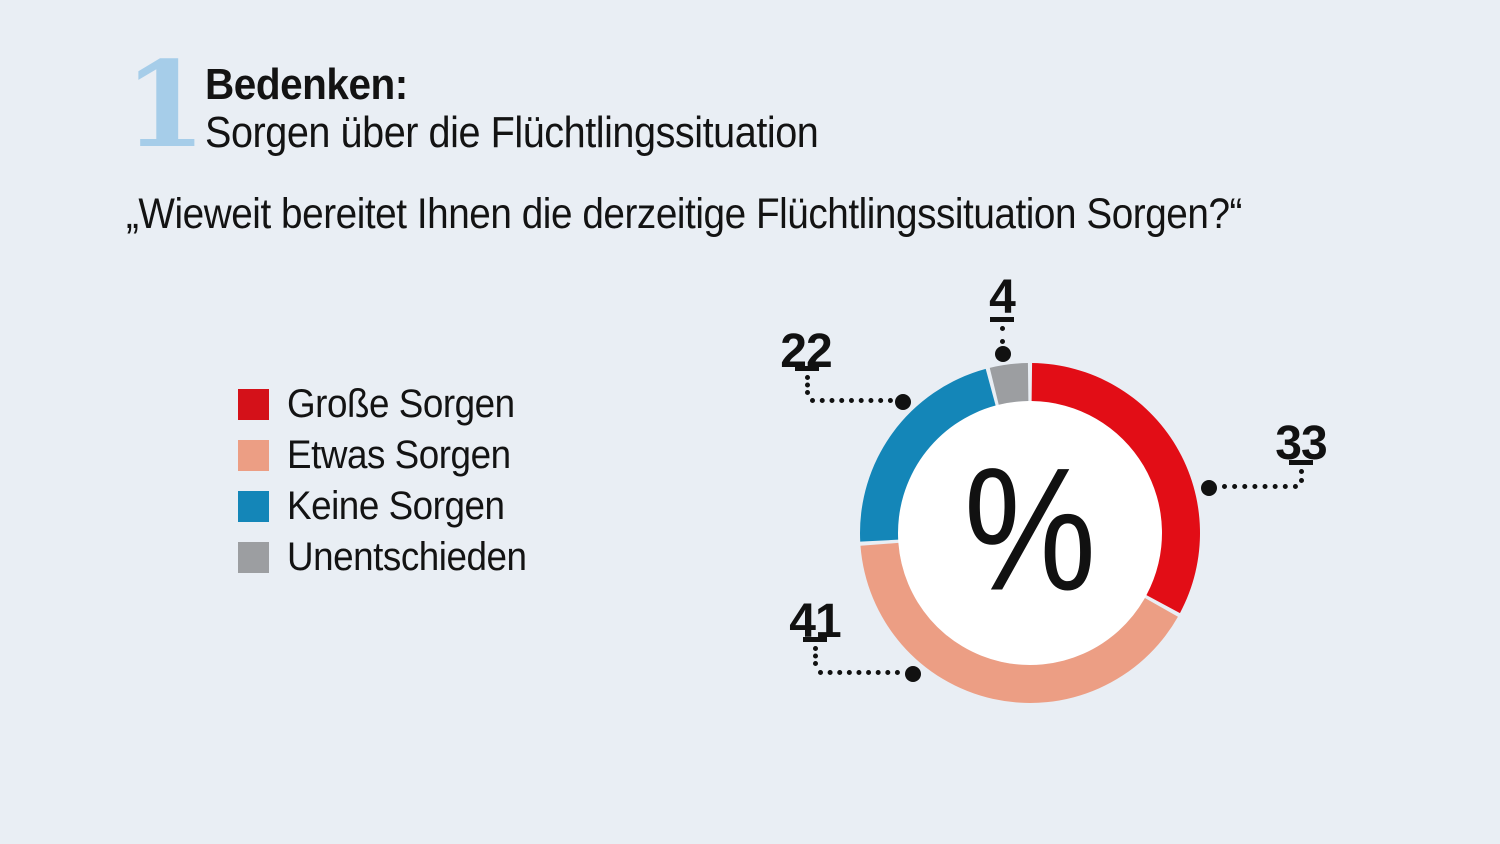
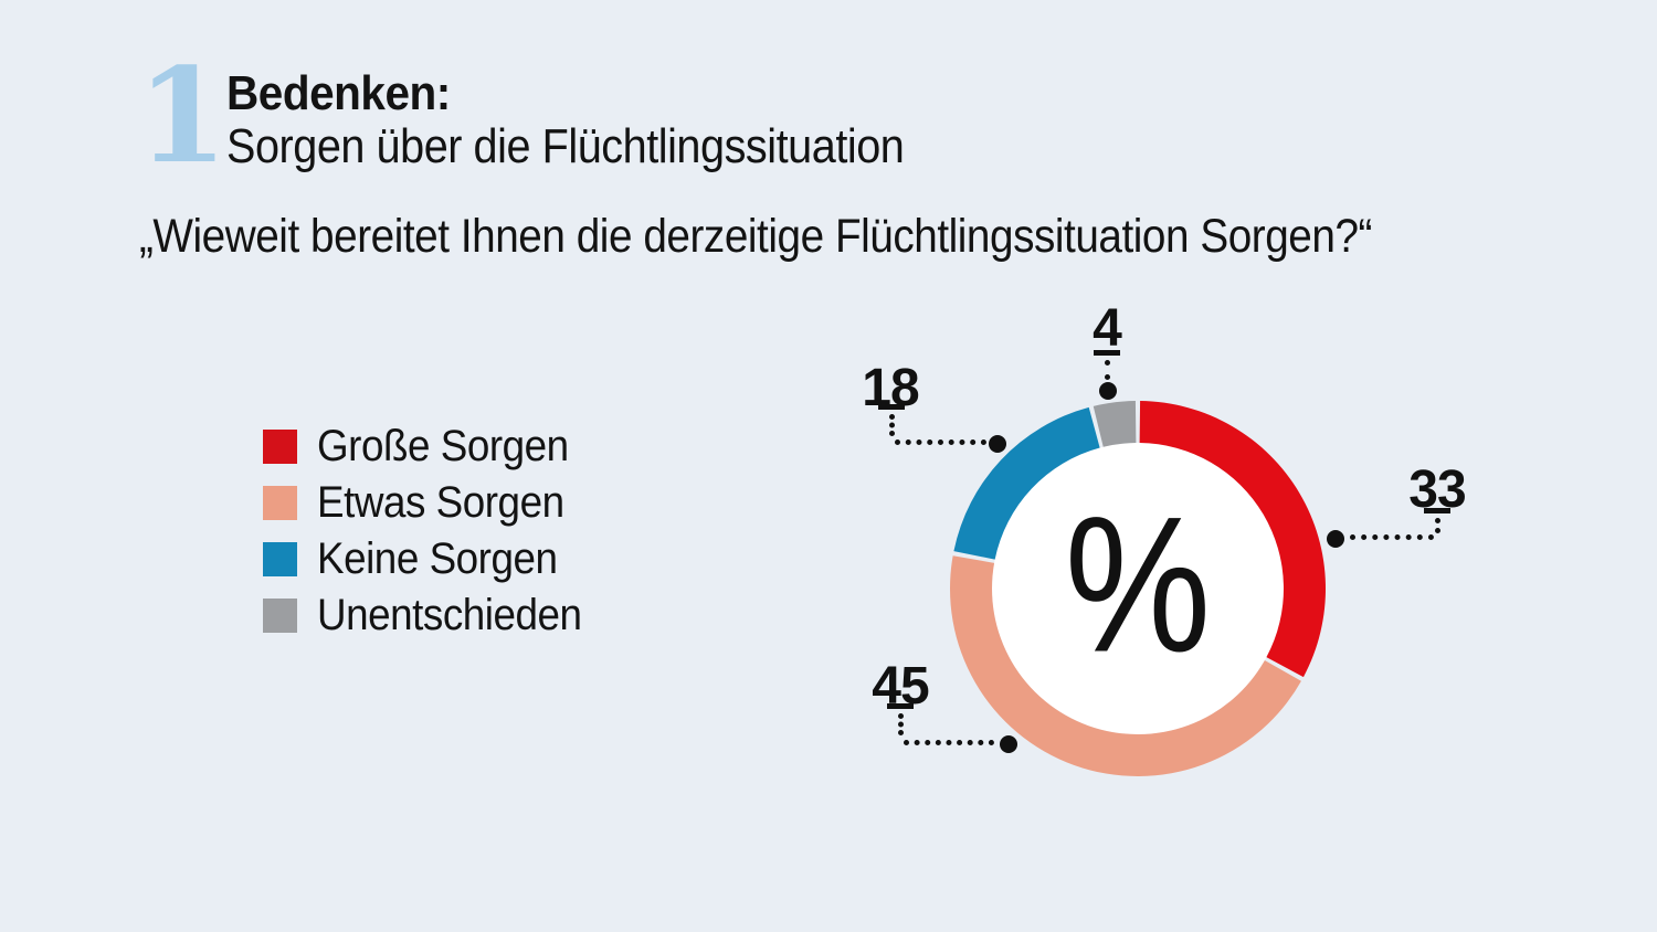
Etwas Sorgen: 41 -> 45
Keine Sorgen: 22 -> 18
